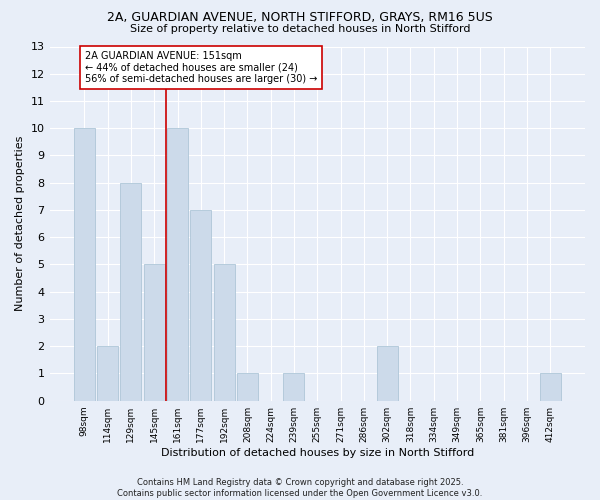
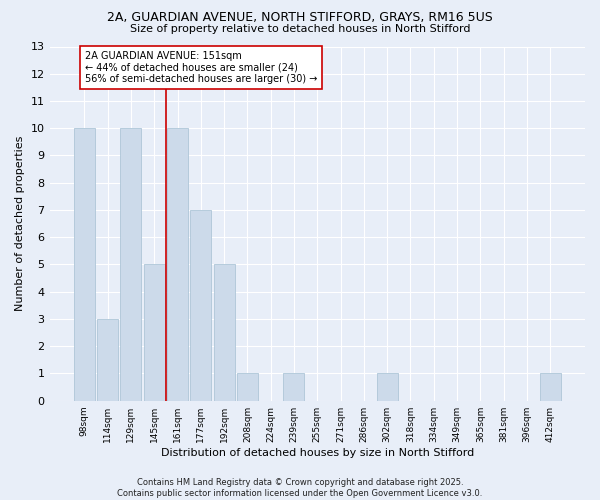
114sqm: 2 -> 3
129sqm: 8 -> 10
302sqm: 2 -> 1
